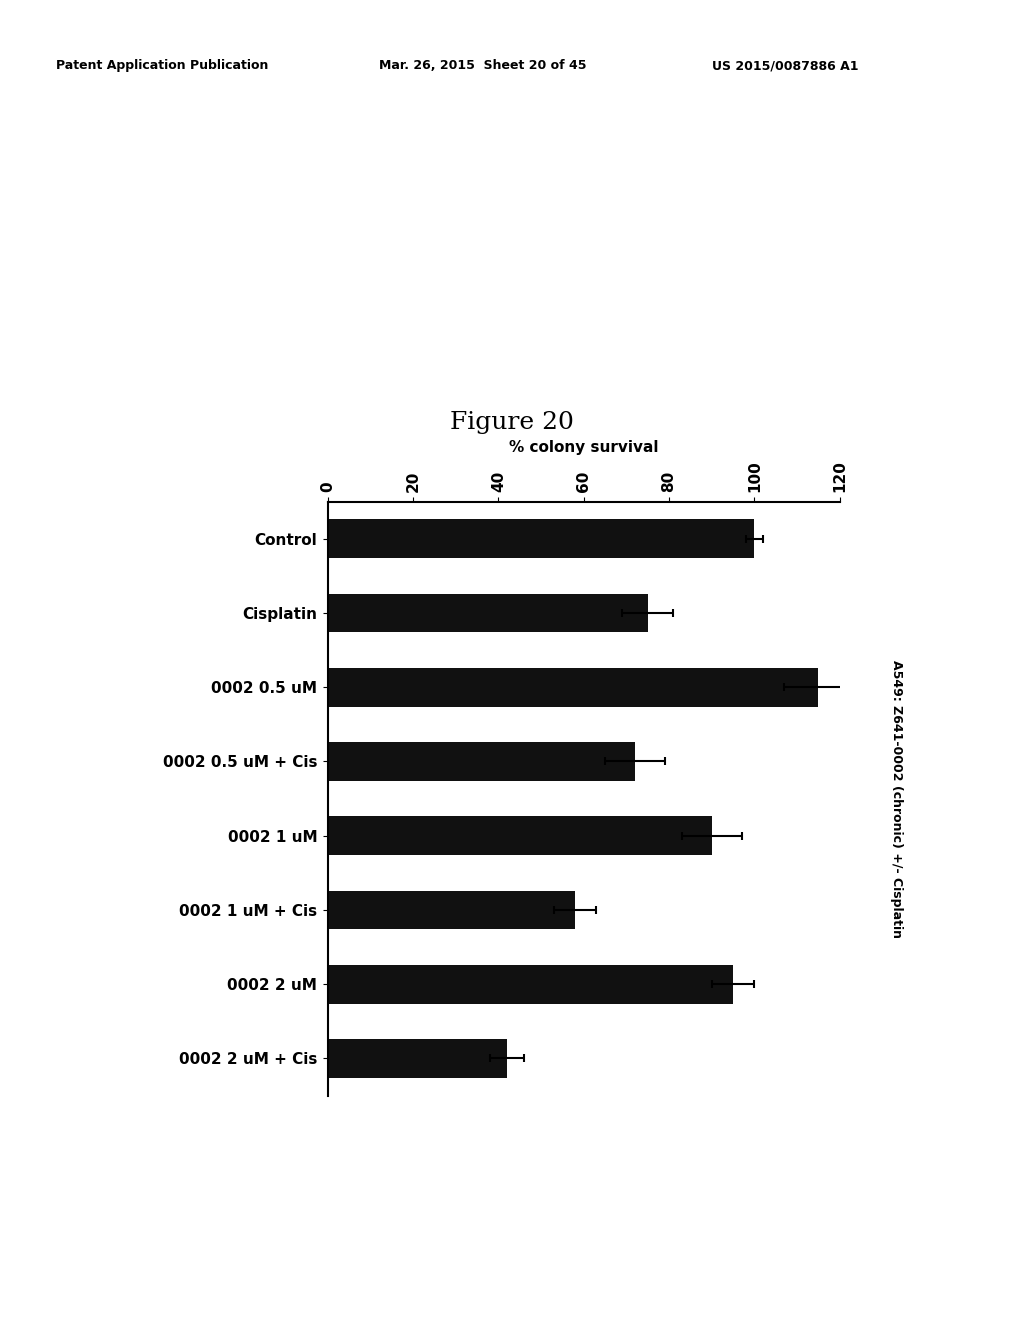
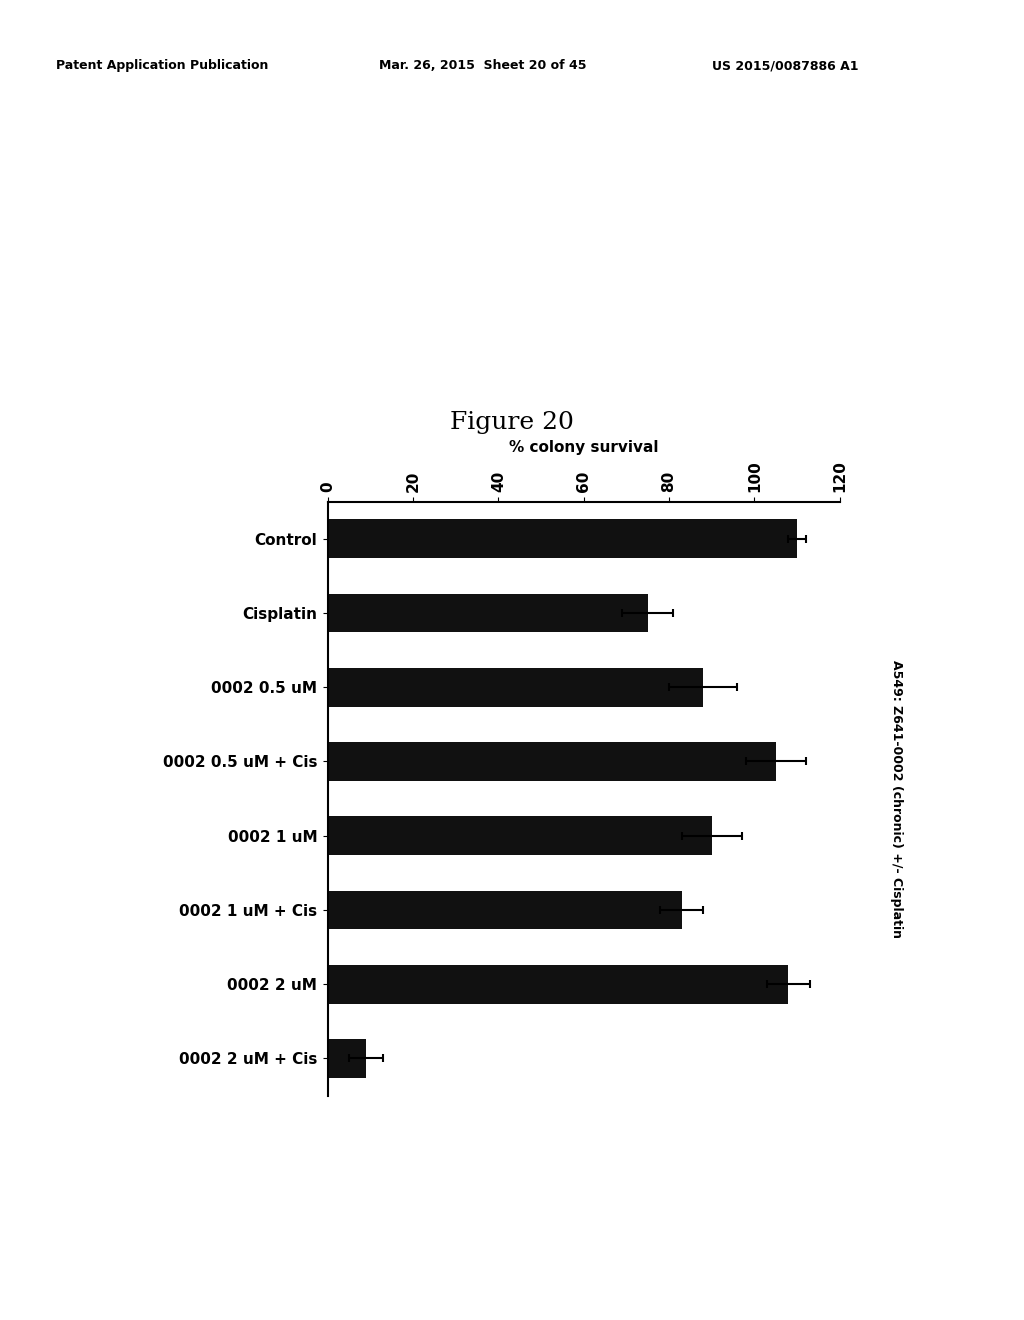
Control: 100 -> 110
0002 0.5 uM: 115 -> 88
0002 0.5 uM + Cis: 72 -> 105
0002 1 uM + Cis: 58 -> 83
0002 2 uM: 95 -> 108
0002 2 uM + Cis: 42 -> 9
